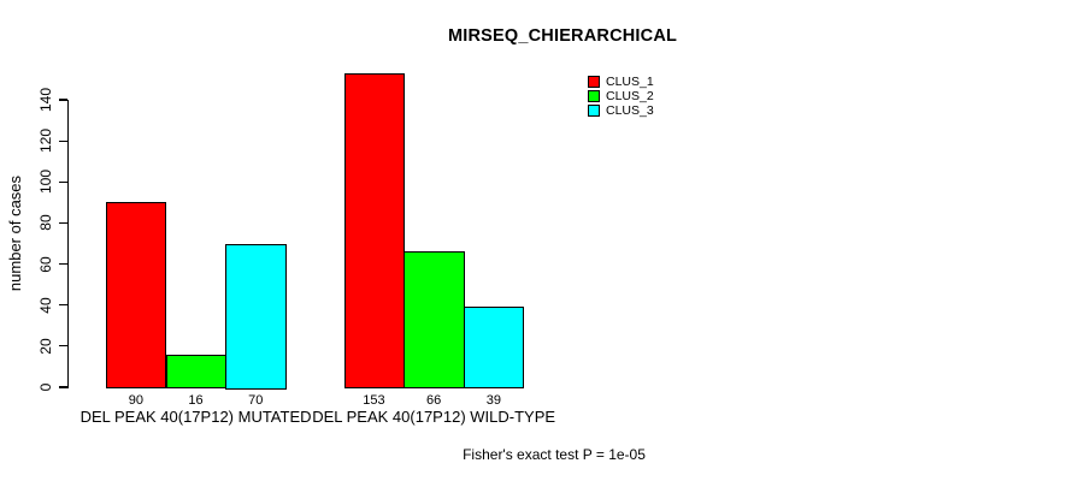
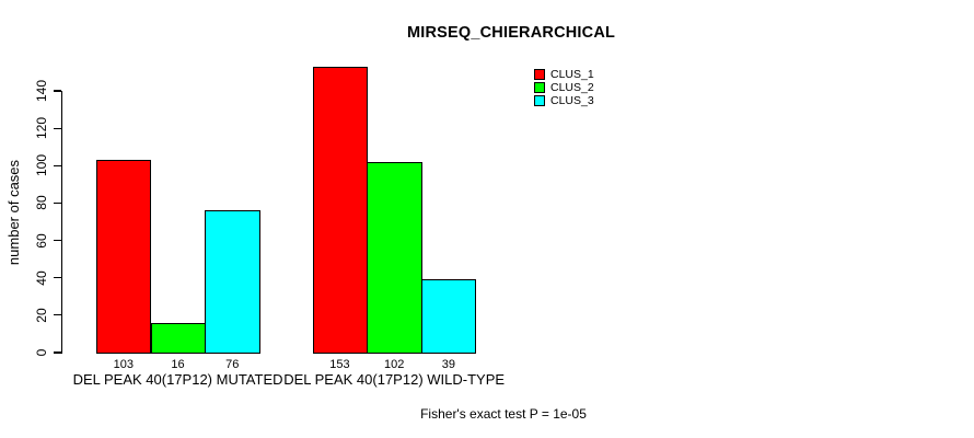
CLUS_1/DEL PEAK 40(17P12) MUTATED: 90 -> 103
CLUS_3/DEL PEAK 40(17P12) MUTATED: 70 -> 76
CLUS_2/DEL PEAK 40(17P12) WILD-TYPE: 66 -> 102
